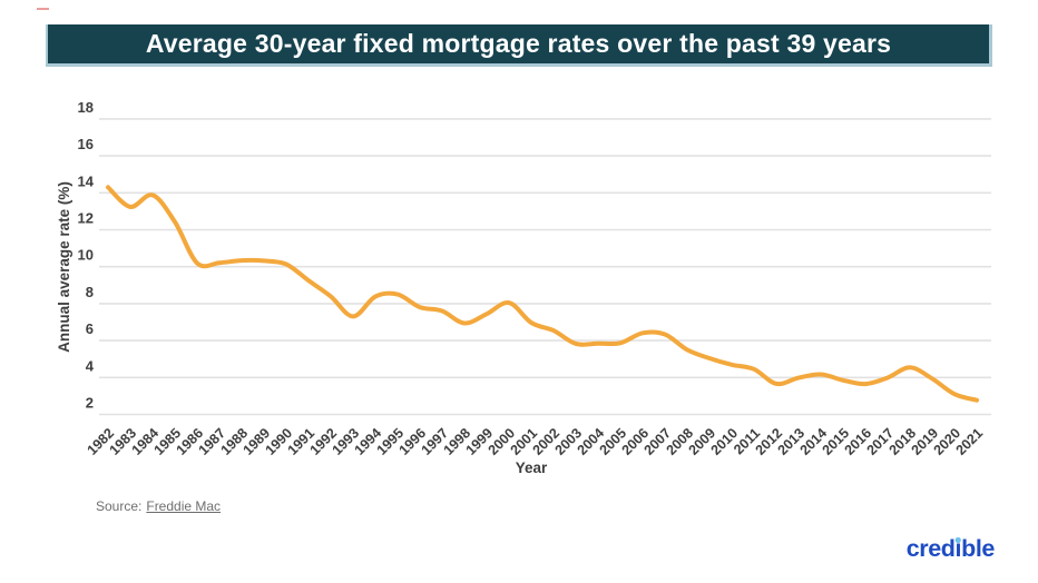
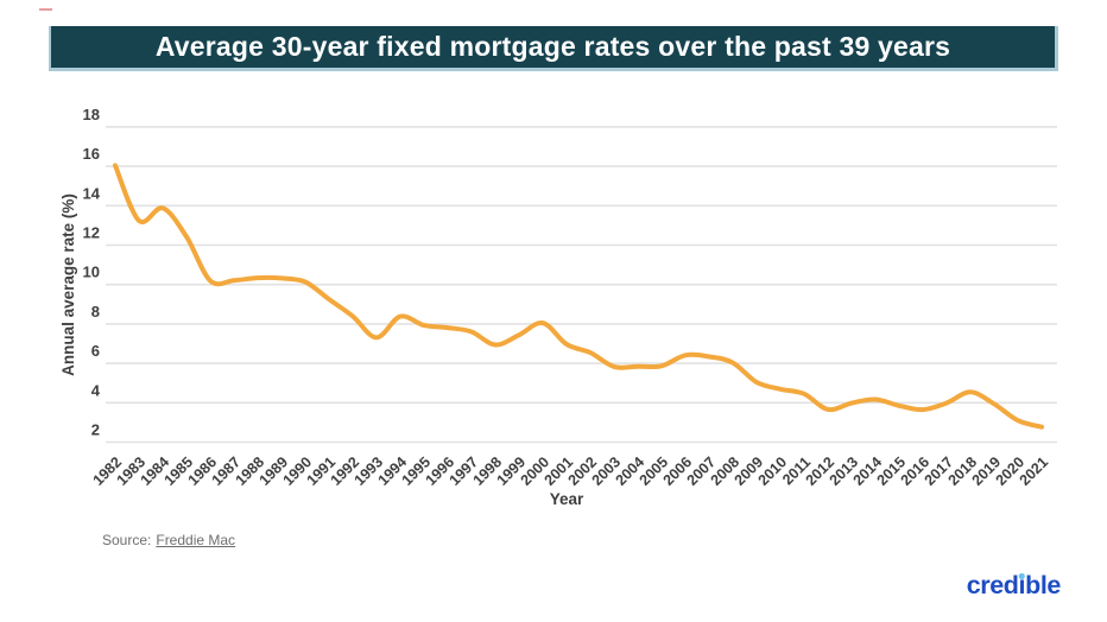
1982: 14.3 -> 16.0
1995: 8.5 -> 7.9
2008: 5.5 -> 6.0
